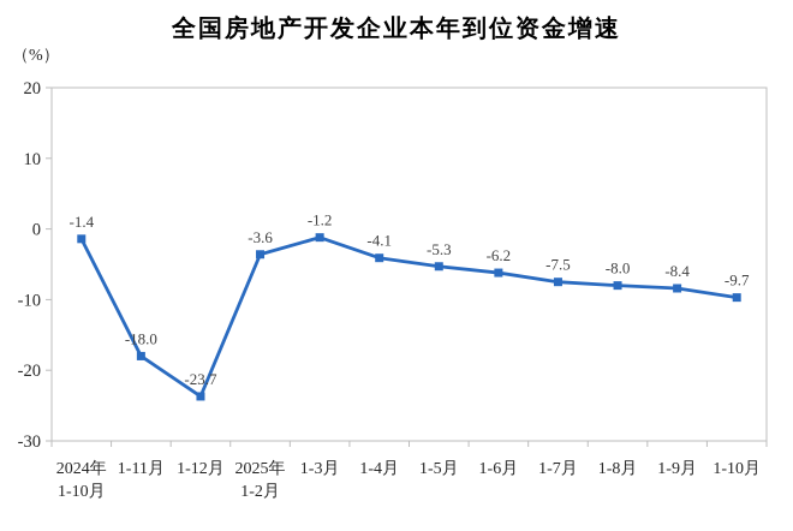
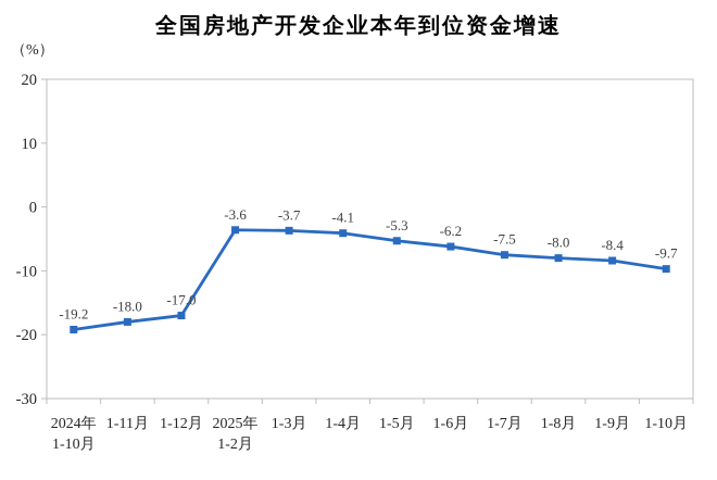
2024年 1-10月: -1.4 -> -19.2
1-12月: -23.7 -> -17.0
1-3月: -1.2 -> -3.7
